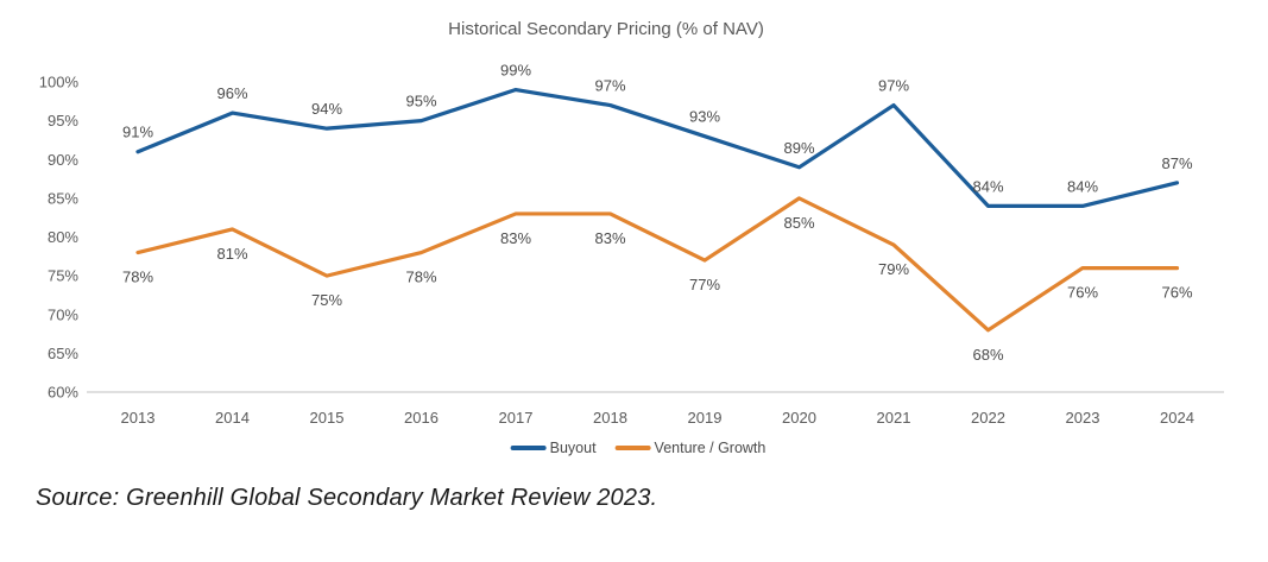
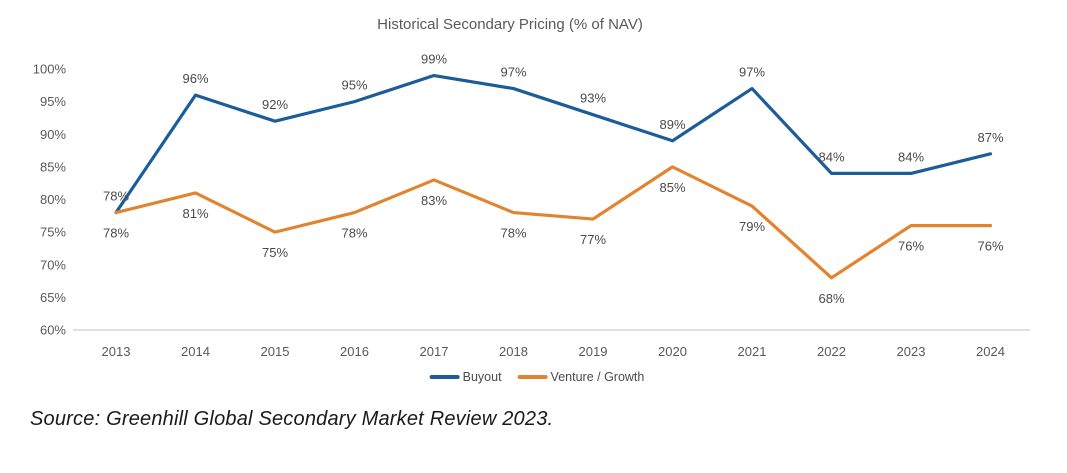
Buyout/2013: 91% -> 78%
Buyout/2015: 94% -> 92%
Venture / Growth/2018: 83% -> 78%
